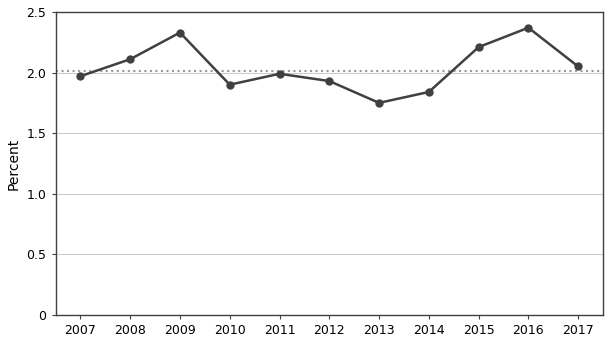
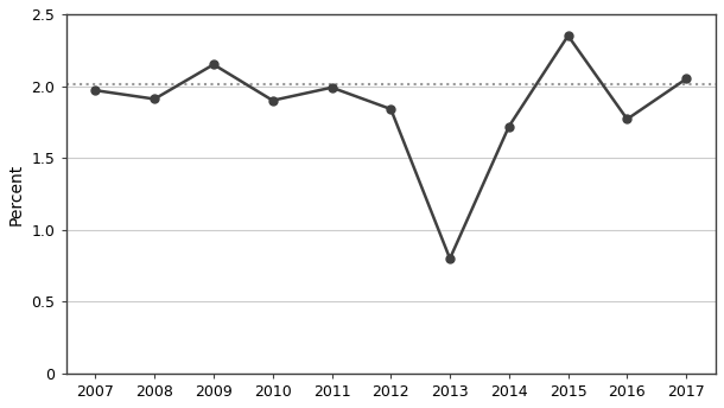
2008: 2.11 -> 1.91
2009: 2.33 -> 2.15
2012: 1.93 -> 1.84
2013: 1.75 -> 0.80
2014: 1.84 -> 1.72
2015: 2.21 -> 2.35
2016: 2.37 -> 1.77
